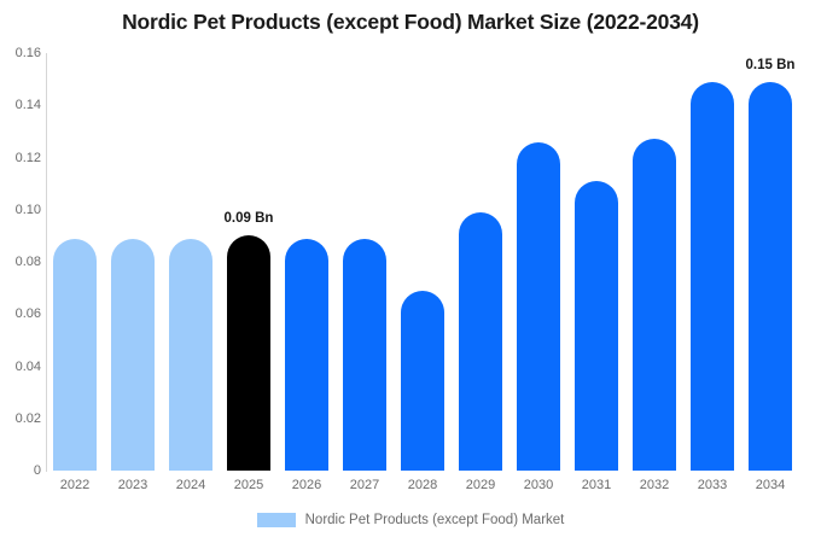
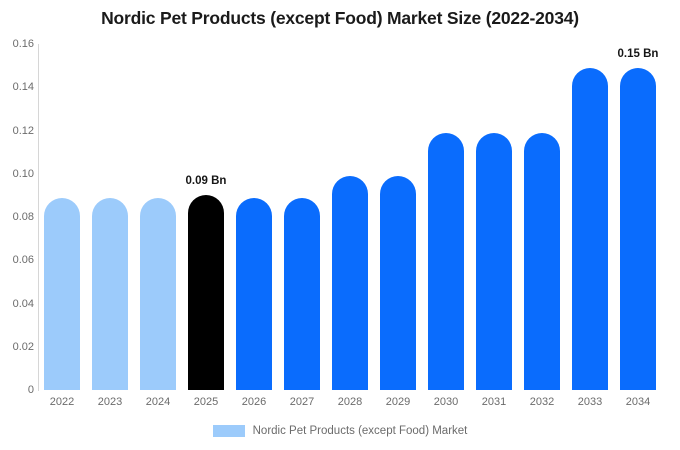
2028: 0.069 -> 0.099
2030: 0.126 -> 0.119
2031: 0.111 -> 0.119
2032: 0.127 -> 0.119
